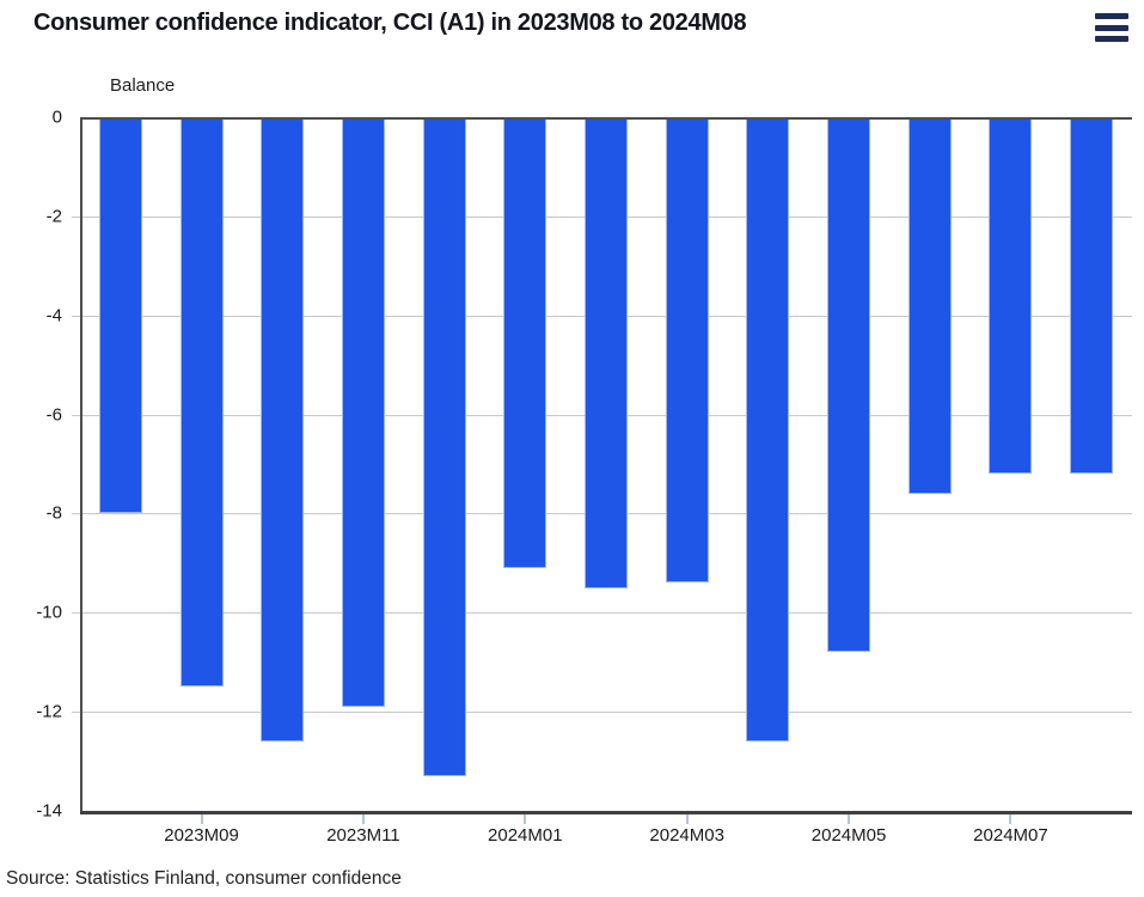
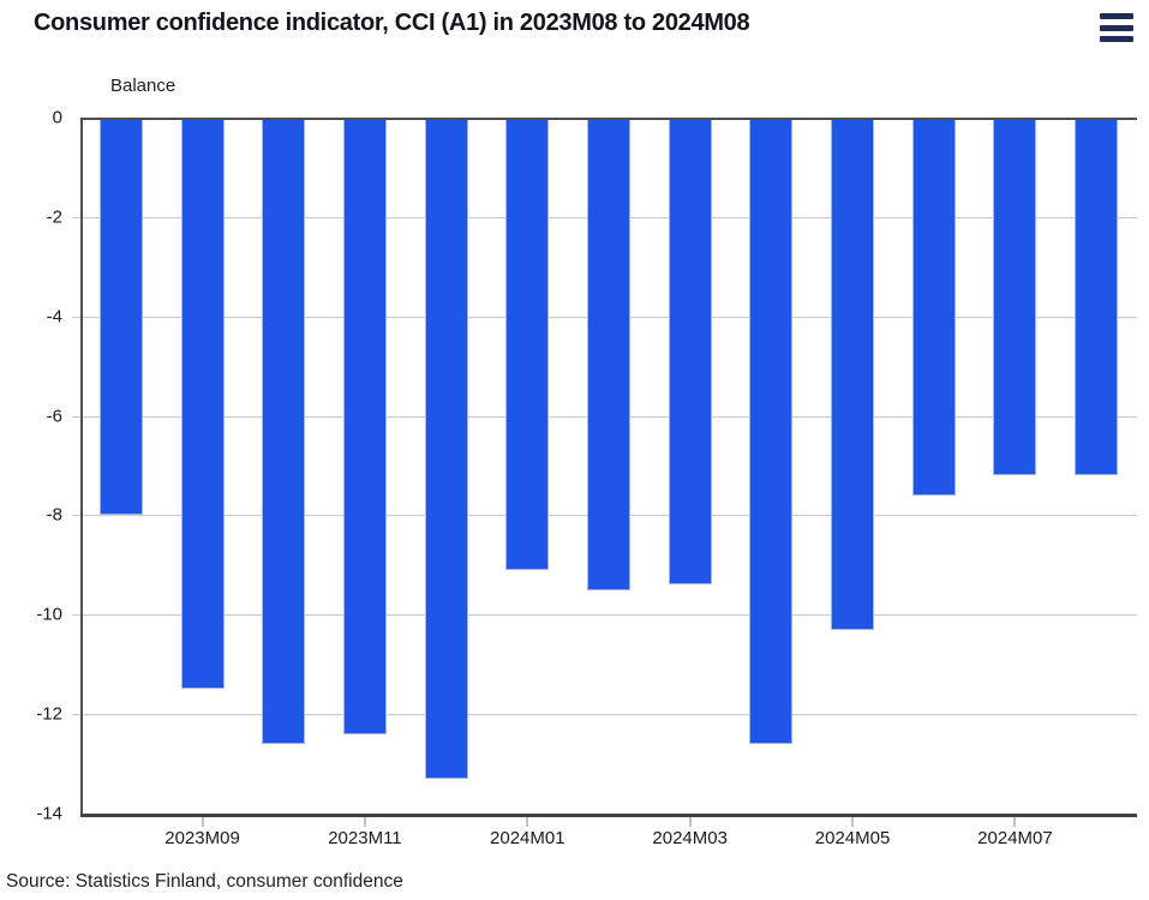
2023M11: -11.9 -> -12.4
2024M05: -10.8 -> -10.3
